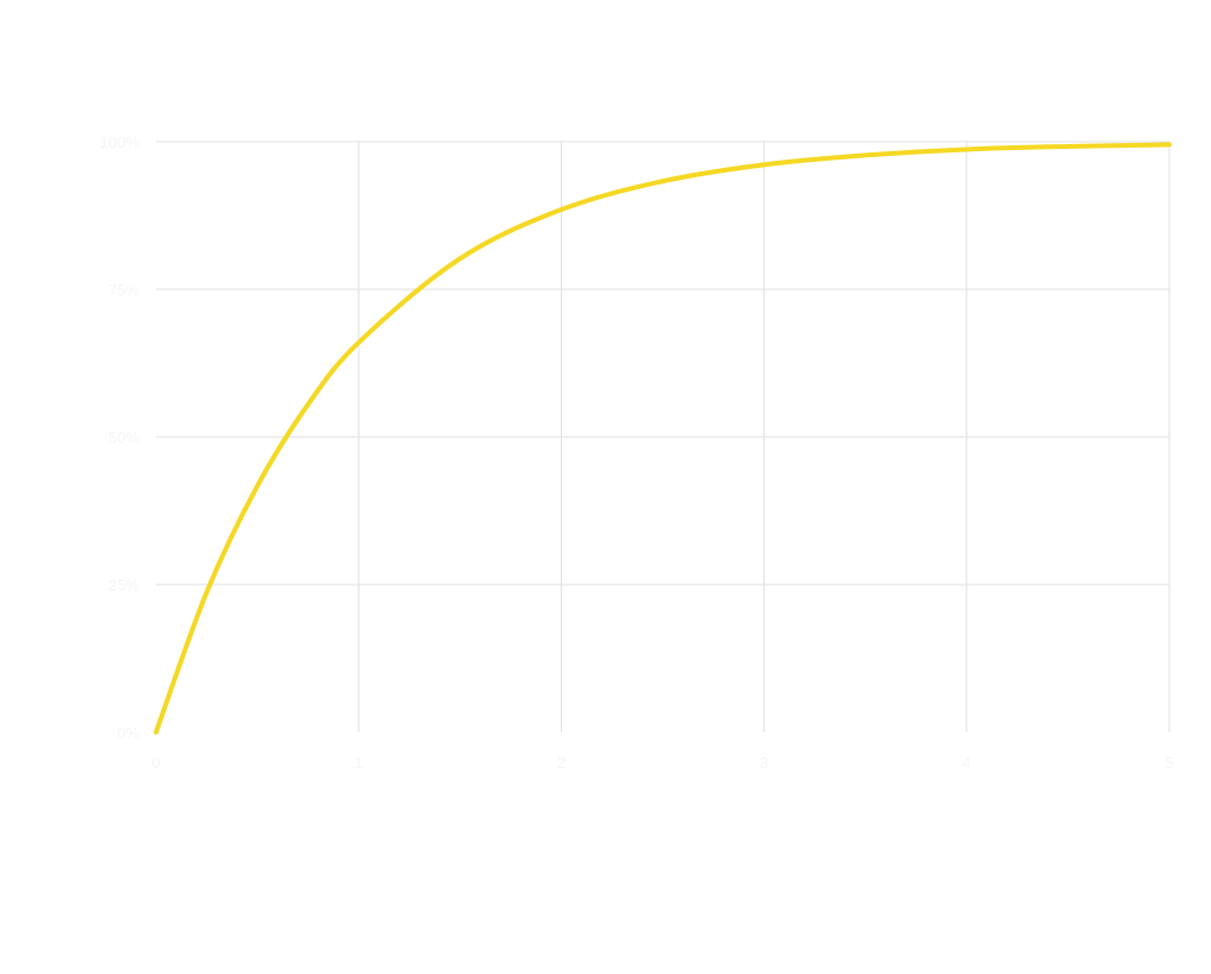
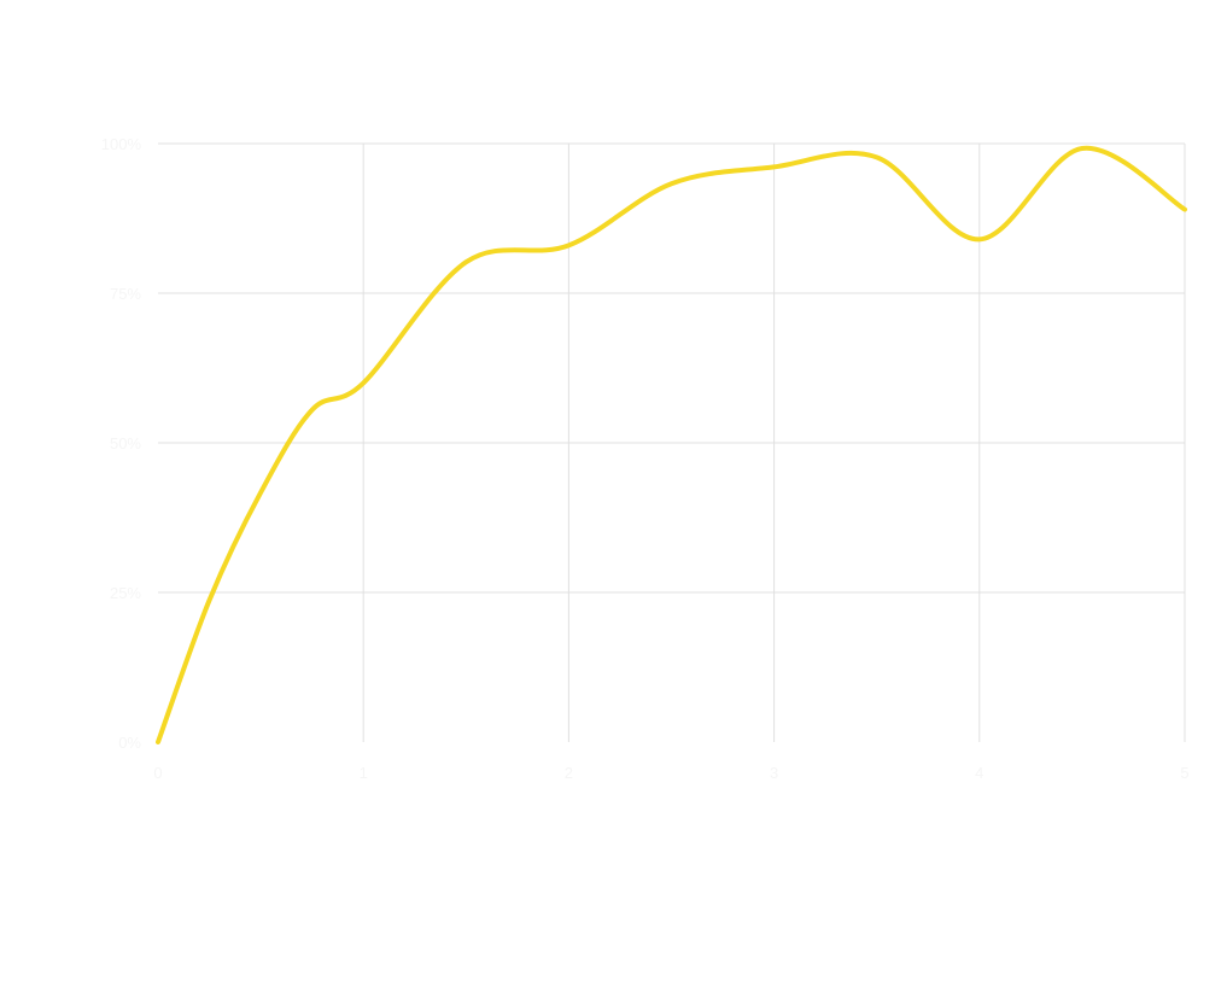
1: 66% -> 60%
2: 88% -> 83%
4: 99% -> 84%
5: 100% -> 89%
